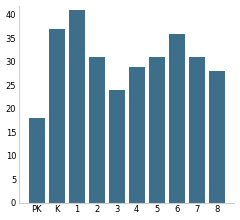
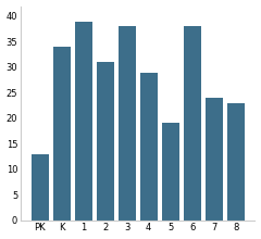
PK: 18 -> 13
K: 37 -> 34
1: 41 -> 39
3: 24 -> 38
5: 31 -> 19
6: 36 -> 38
7: 31 -> 24
8: 28 -> 23
